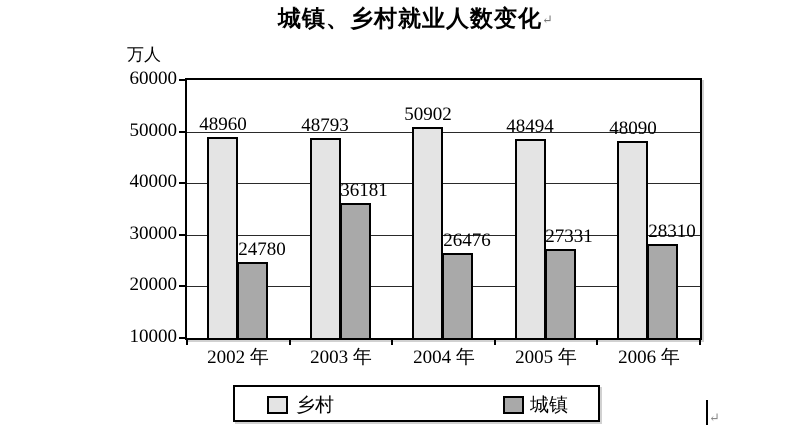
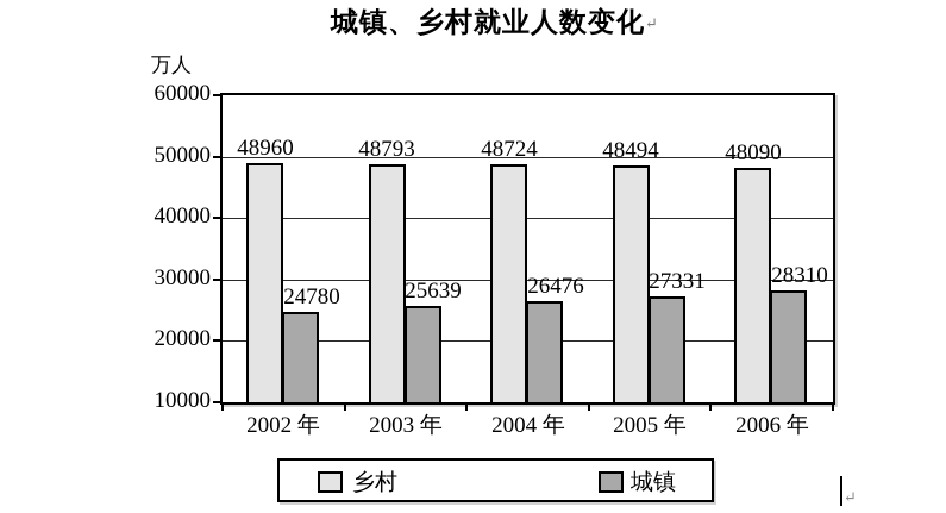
城镇/2003 年: 36181 -> 25639
乡村/2004 年: 50902 -> 48724
